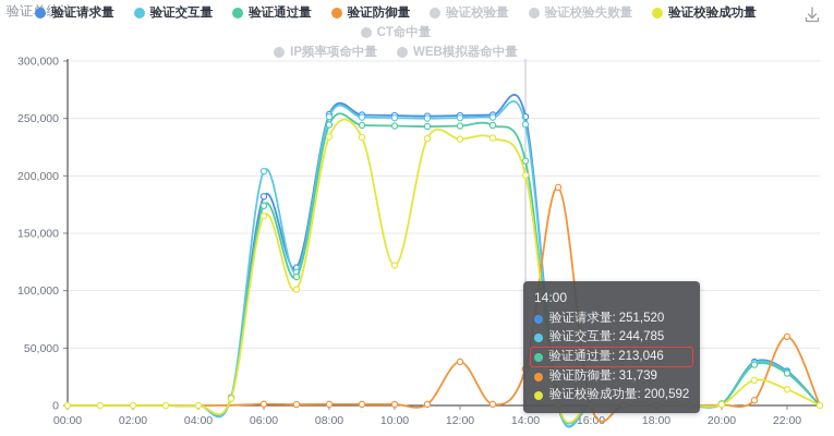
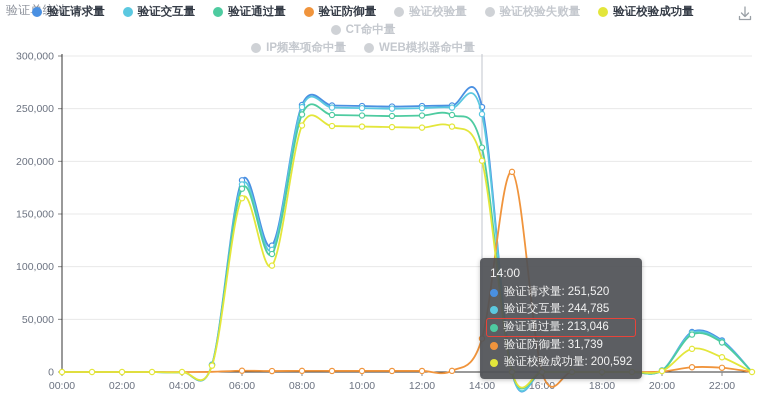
验证交互量/06:00: 204000 -> 178000
验证校验成功量/10:00: 122000 -> 233000
验证防御量/12:00: 38000 -> 1000
验证防御量/22:00: 60000 -> 4000
